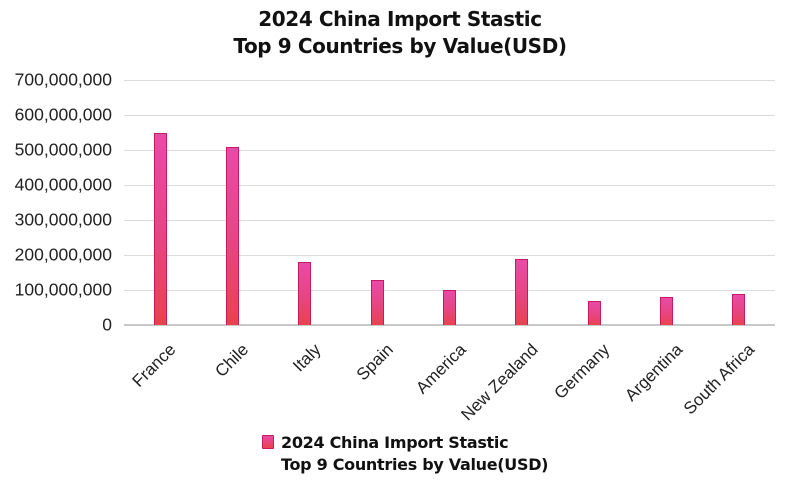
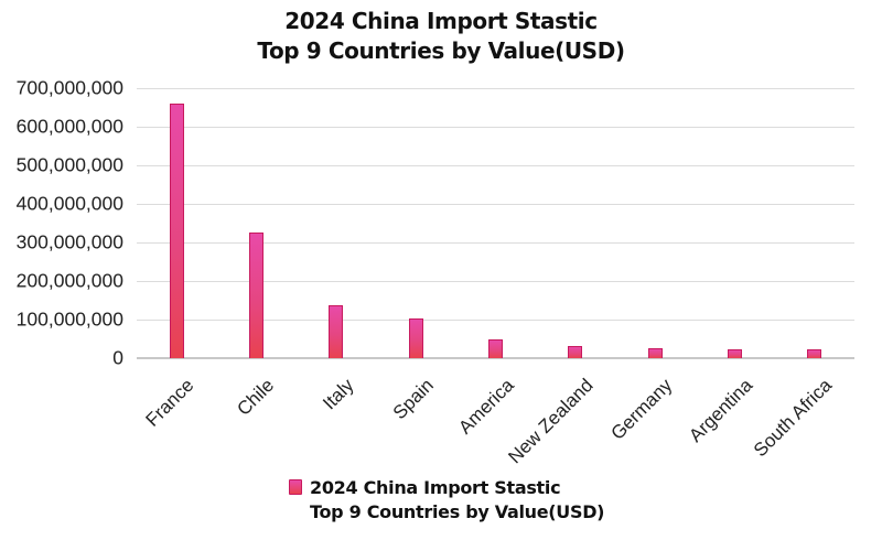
France: 550000000 -> 660000000
Chile: 510000000 -> 330000000
Italy: 180000000 -> 140000000
Spain: 130000000 -> 100000000
America: 100000000 -> 50000000
New Zealand: 190000000 -> 30000000
Germany: 70000000 -> 30000000
Argentina: 80000000 -> 20000000
South Africa: 90000000 -> 20000000
